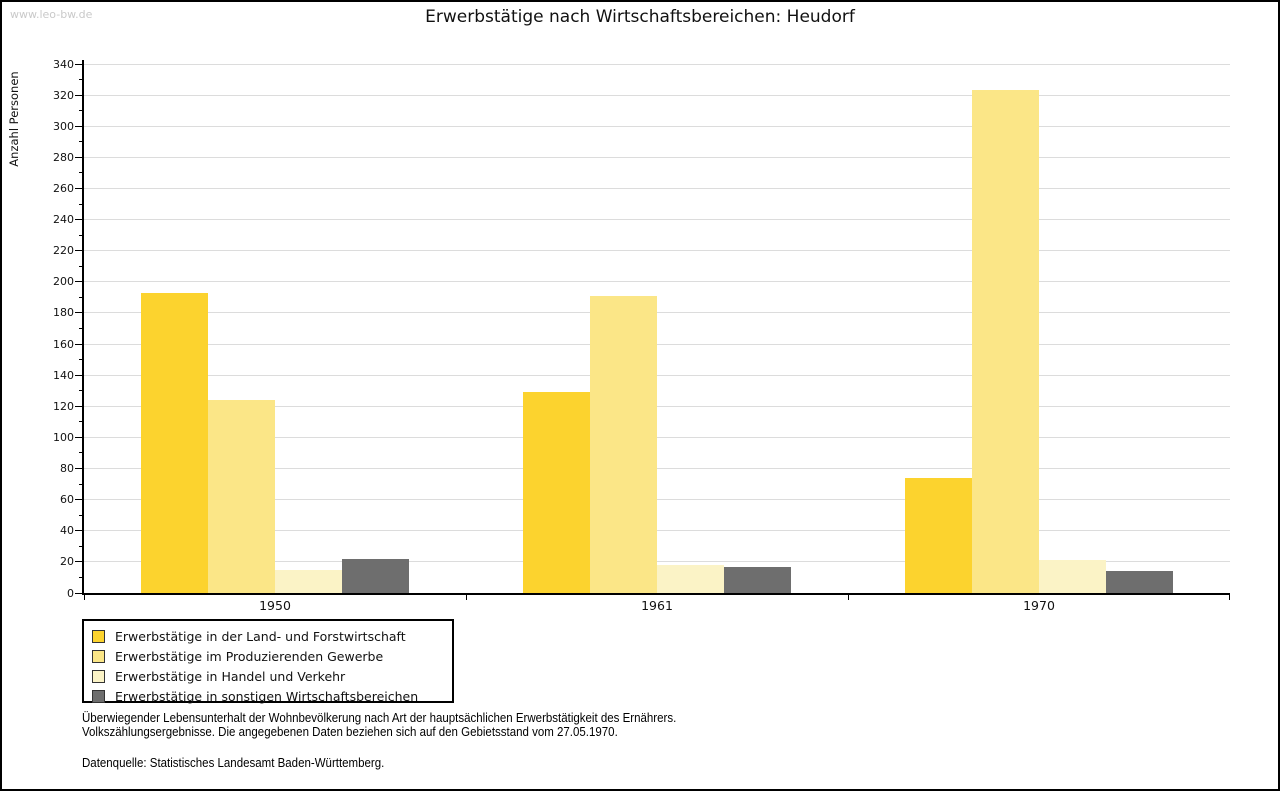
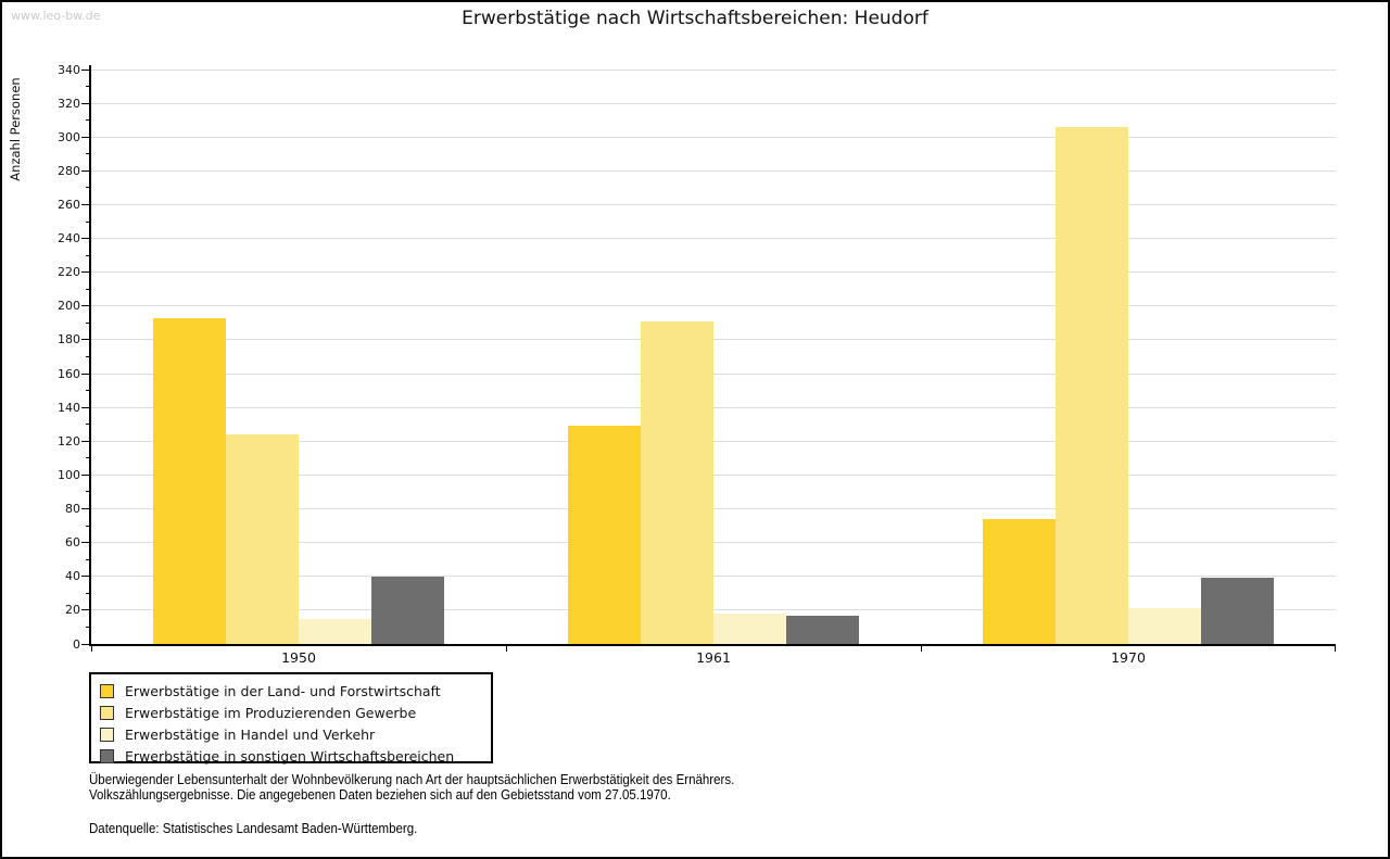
Erwerbstätige in sonstigen Wirtschaftsbereichen/1950: 22 -> 40
Erwerbstätige im Produzierenden Gewerbe/1970: 323 -> 306
Erwerbstätige in sonstigen Wirtschaftsbereichen/1970: 14 -> 39
